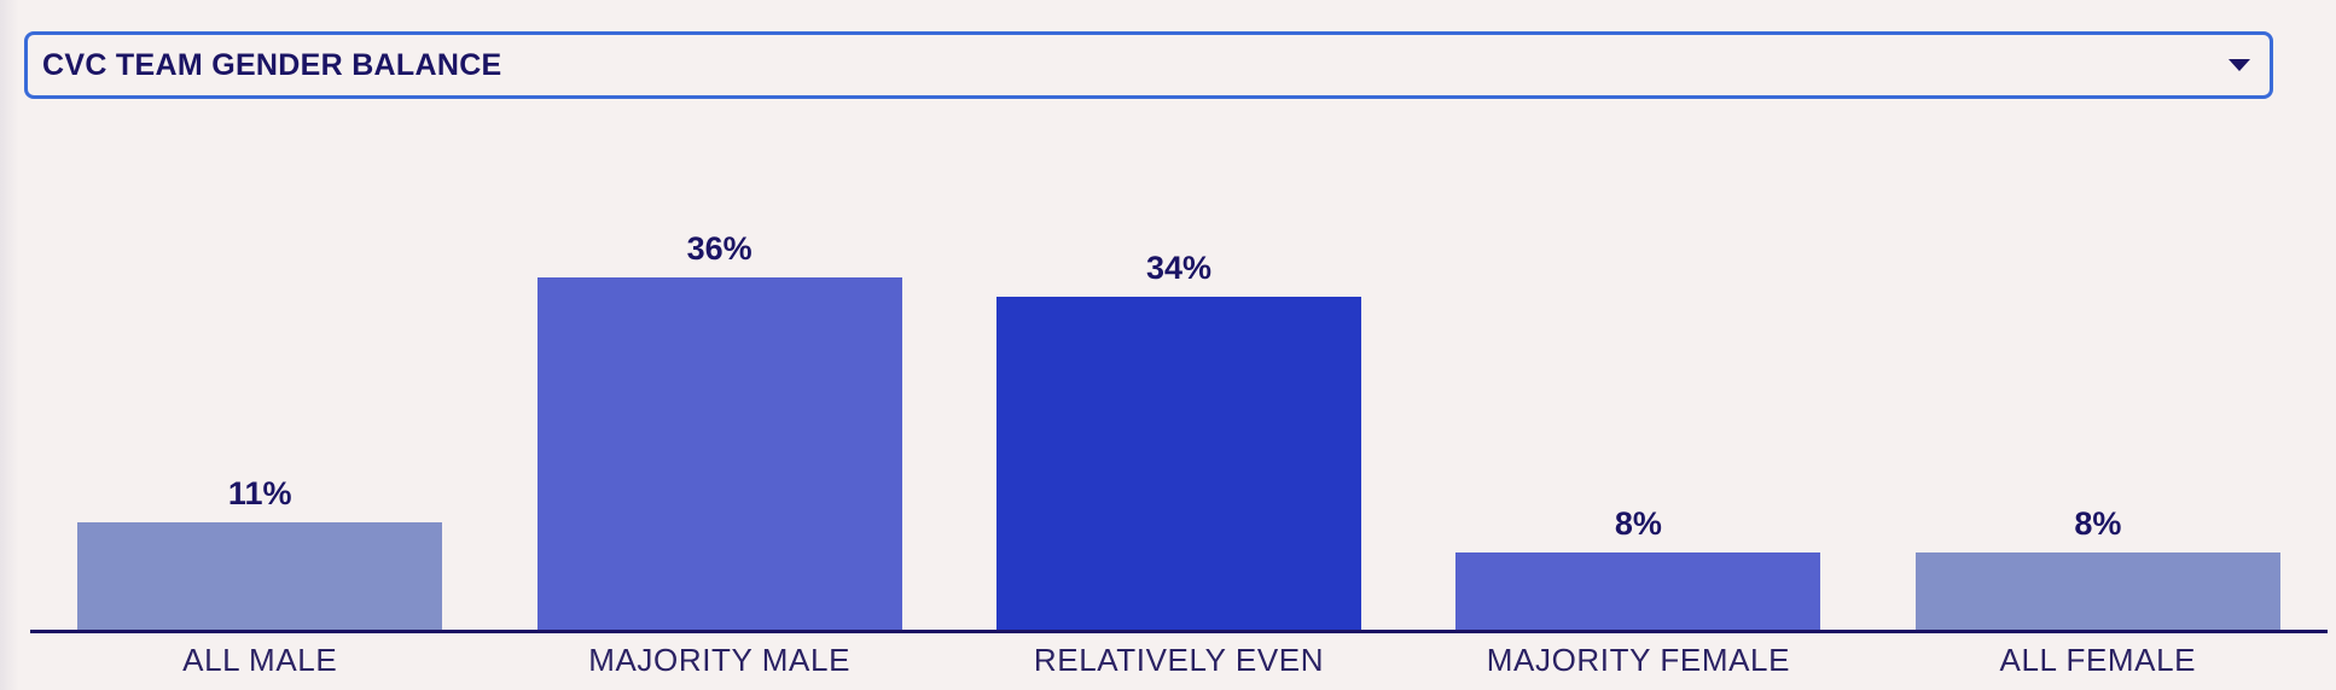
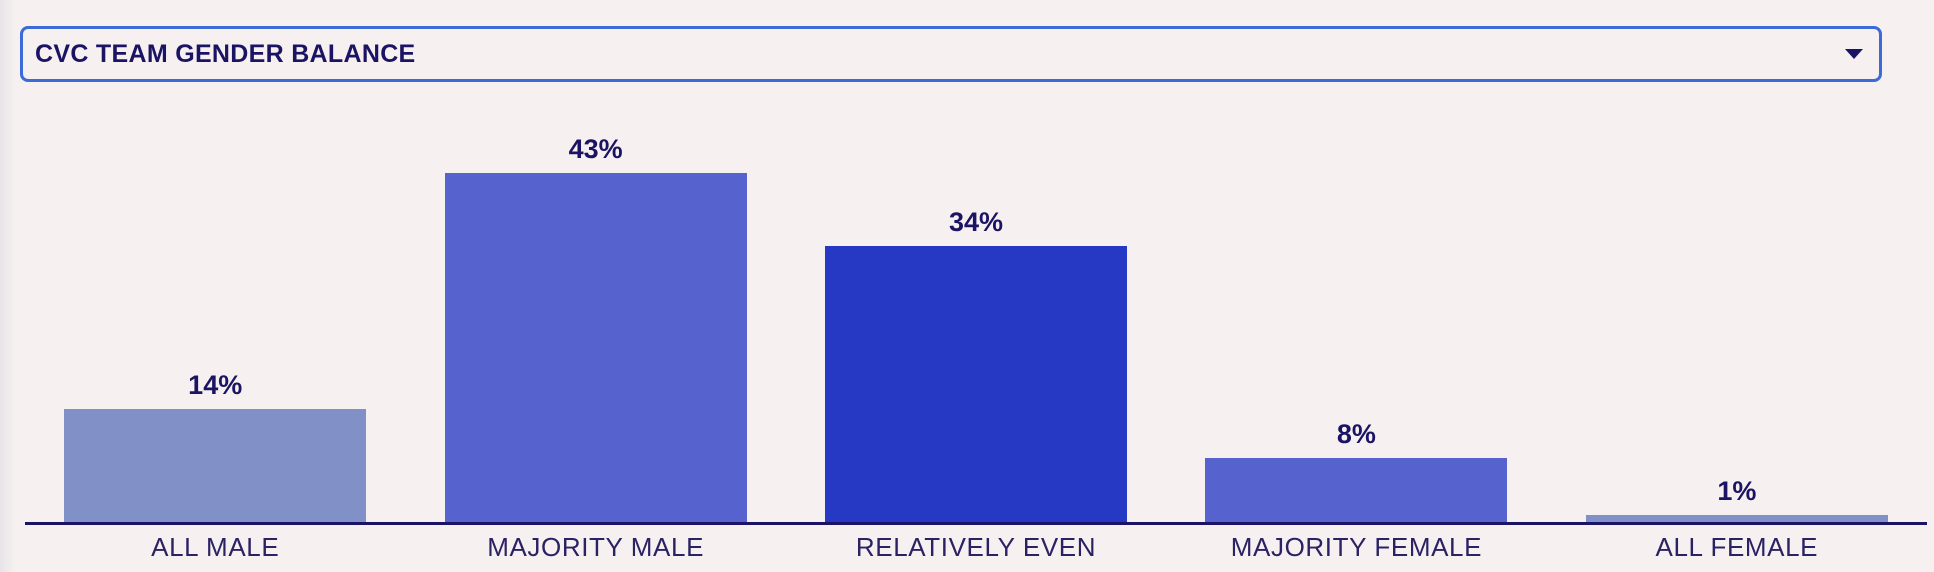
ALL MALE: 11% -> 14%
MAJORITY MALE: 36% -> 43%
ALL FEMALE: 8% -> 1%
